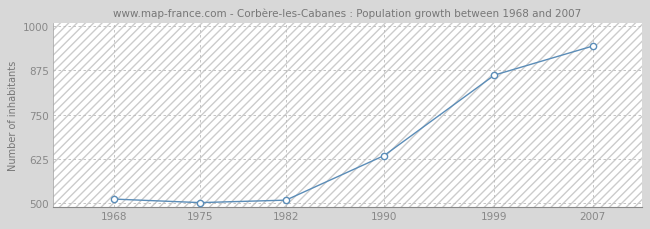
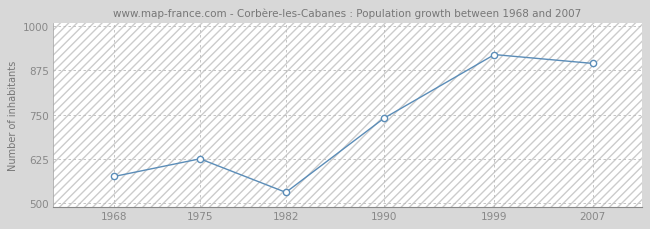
1968: 511 -> 575
1975: 501 -> 625
1982: 508 -> 530
1990: 634 -> 740
1999: 862 -> 920
2007: 944 -> 895
